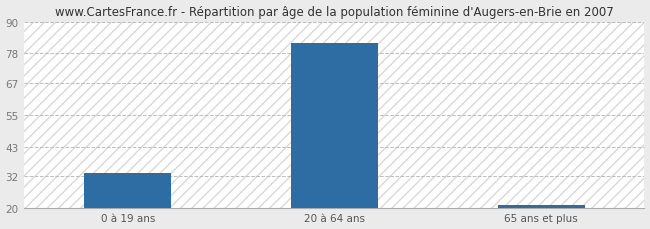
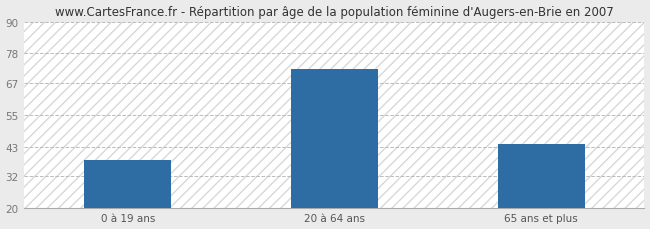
0 à 19 ans: 33 -> 38
20 à 64 ans: 82 -> 72
65 ans et plus: 21 -> 44
